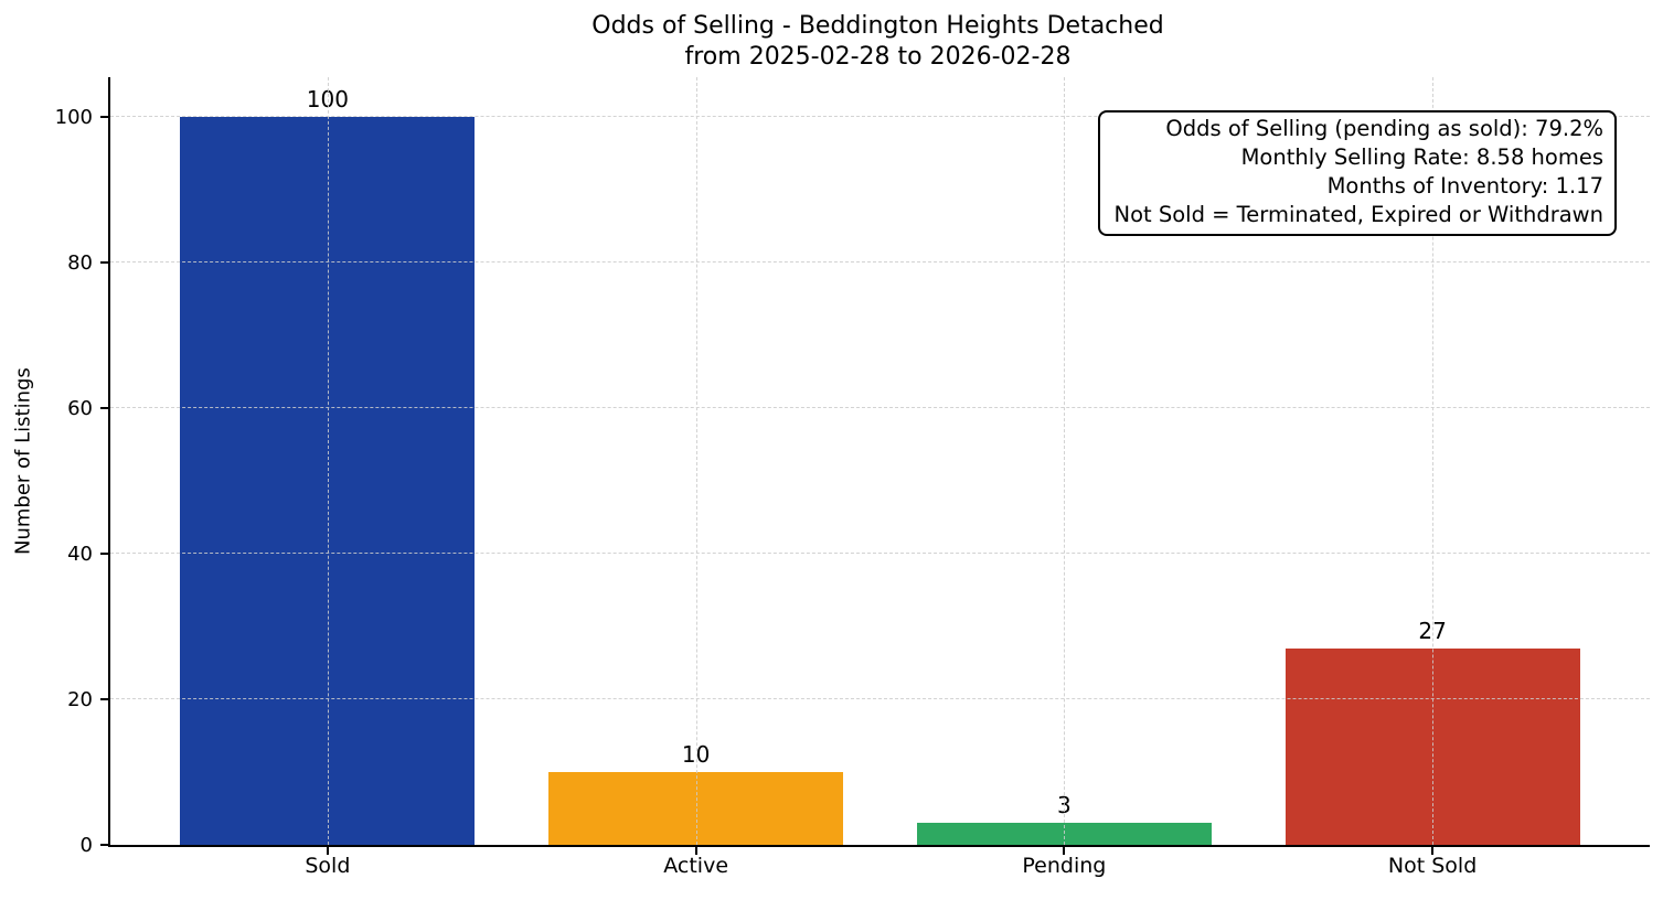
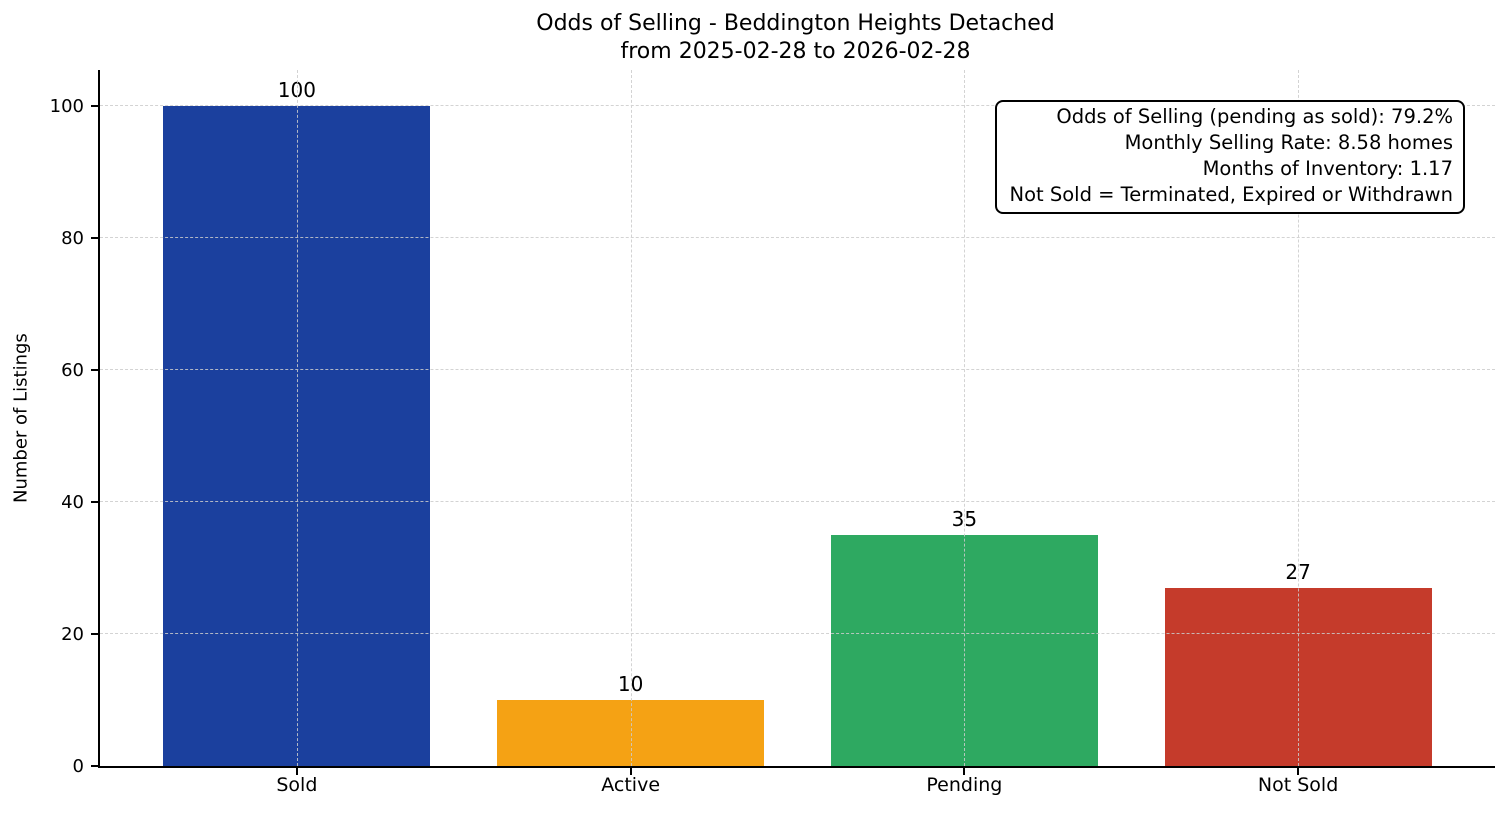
Pending: 3 -> 35
